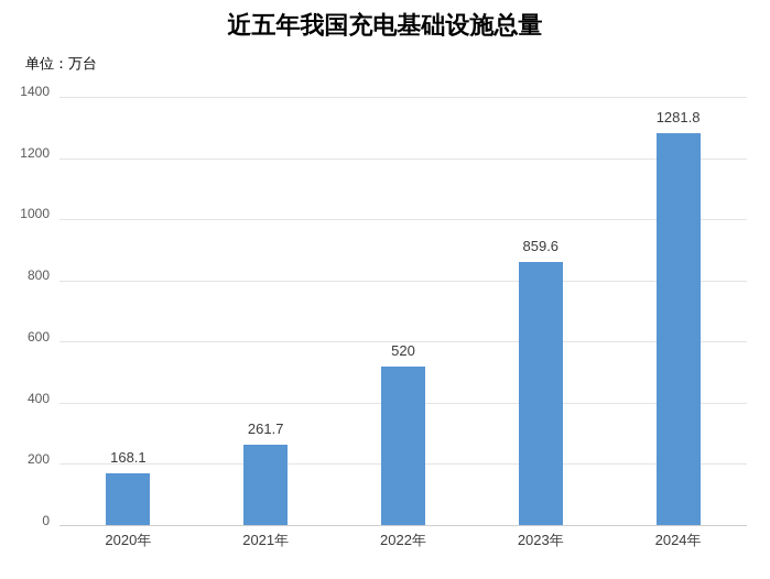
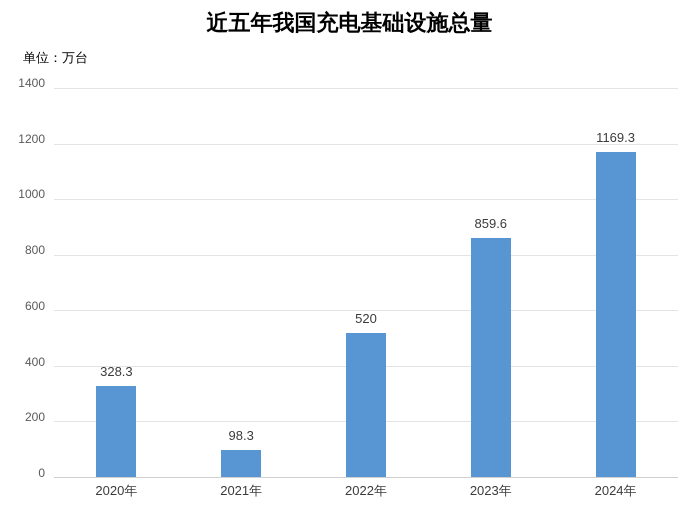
2020年: 168.1 -> 328.3
2021年: 261.7 -> 98.3
2024年: 1281.8 -> 1169.3
